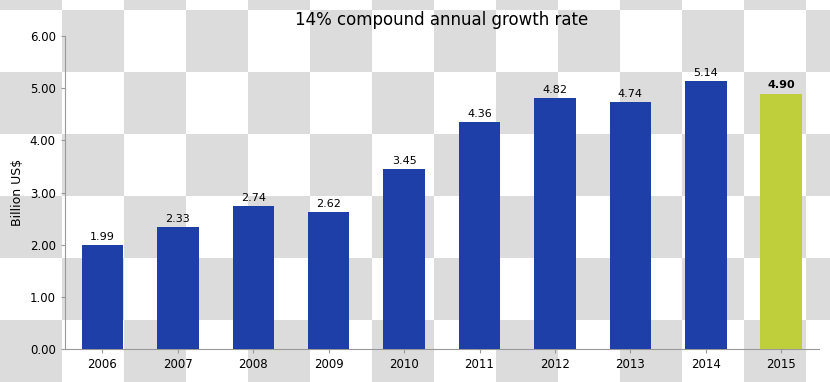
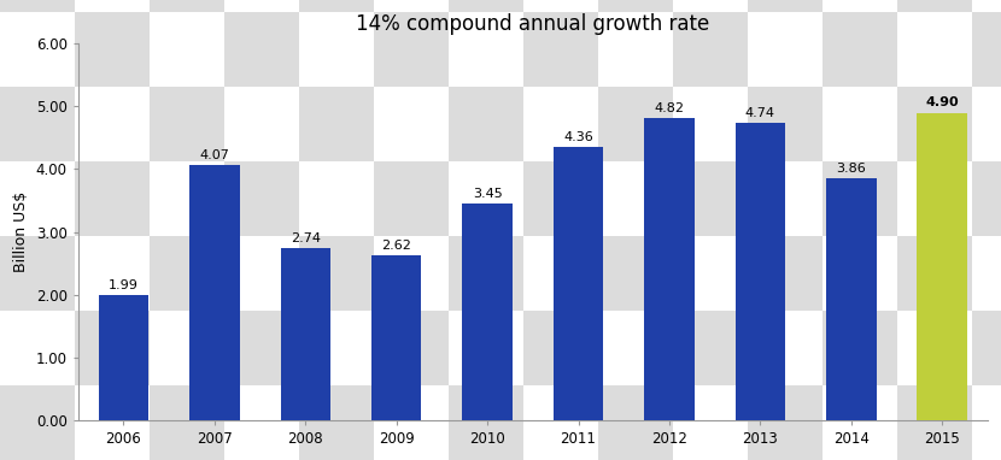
2007: 2.33 -> 4.07
2014: 5.14 -> 3.86
